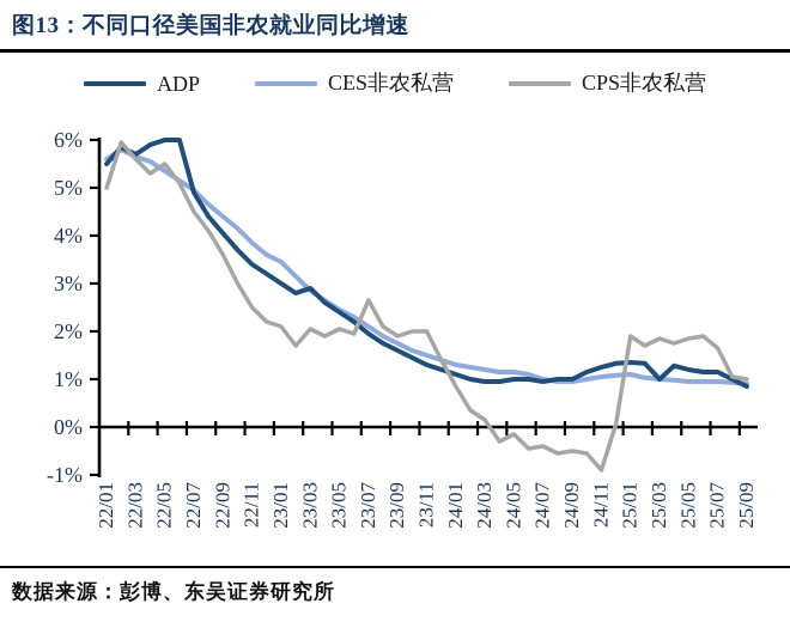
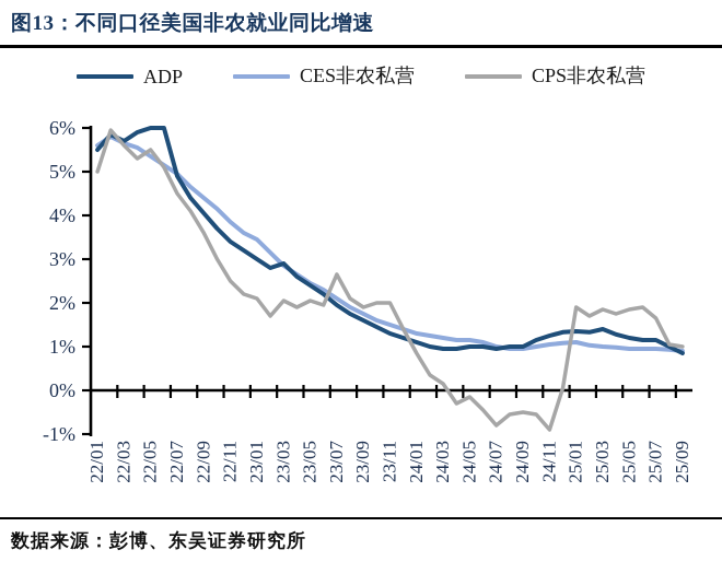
CPS非农私营/24/07: -0.4% -> -0.8%
ADP/25/03: 1.0% -> 1.4%
